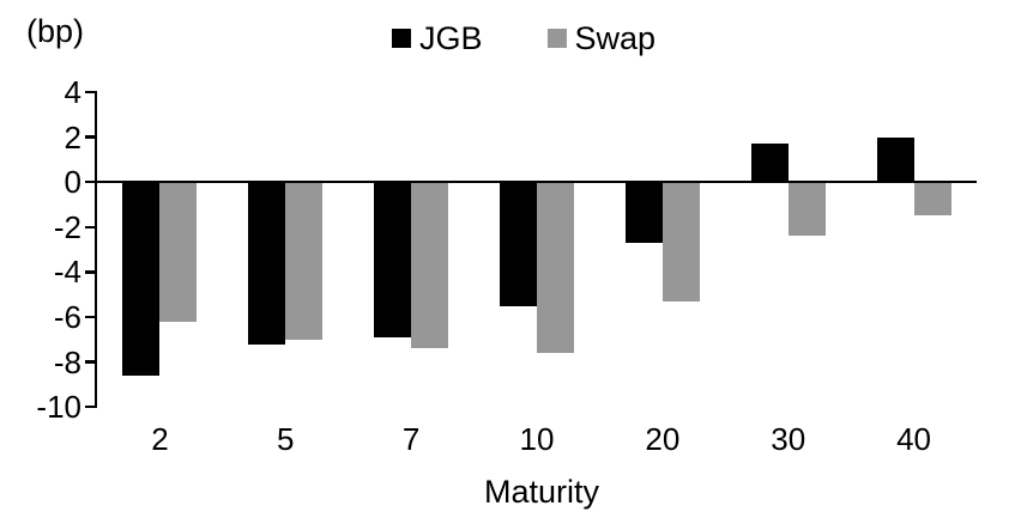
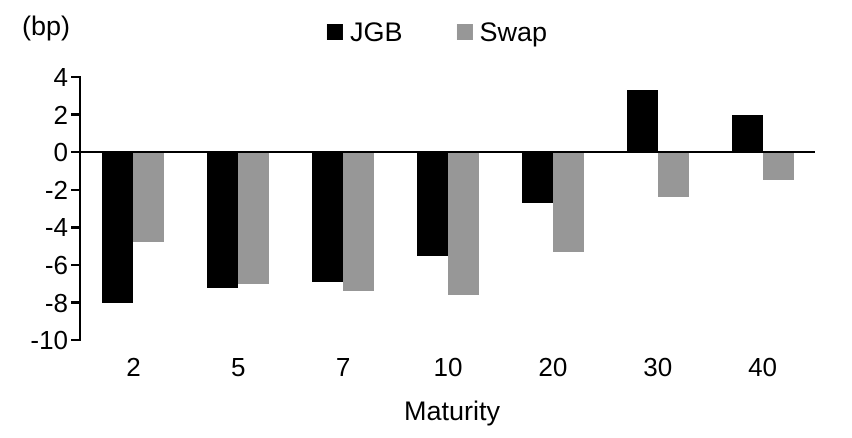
JGB/2: -8.6 -> -8.0
Swap/2: -6.2 -> -4.8
JGB/30: 1.7 -> 3.3
